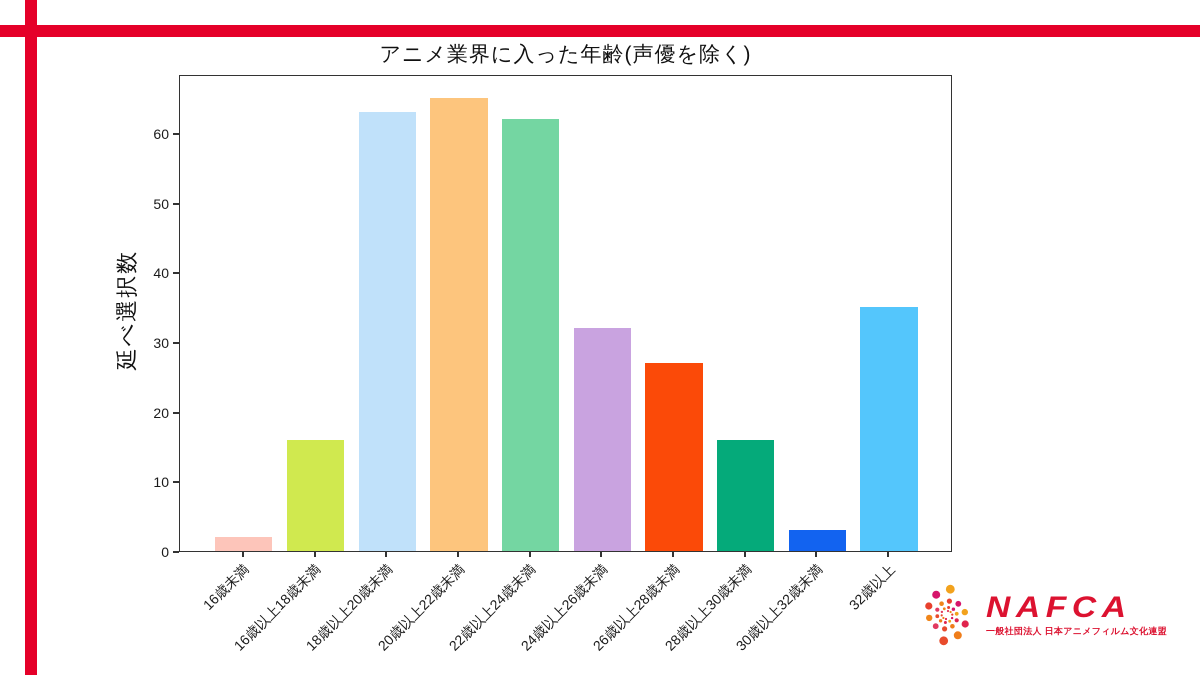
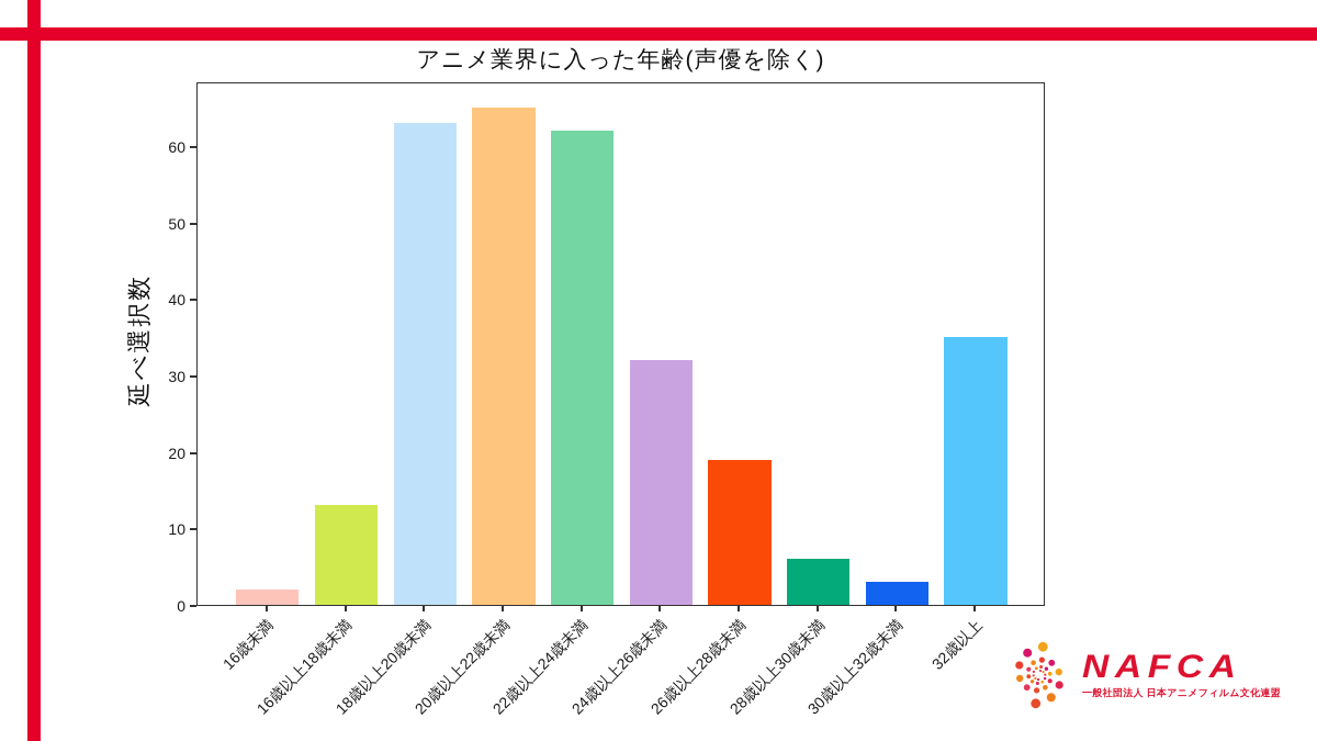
16歳以上18歳未満: 16 -> 13
26歳以上28歳未満: 27 -> 19
28歳以上30歳未満: 16 -> 6
